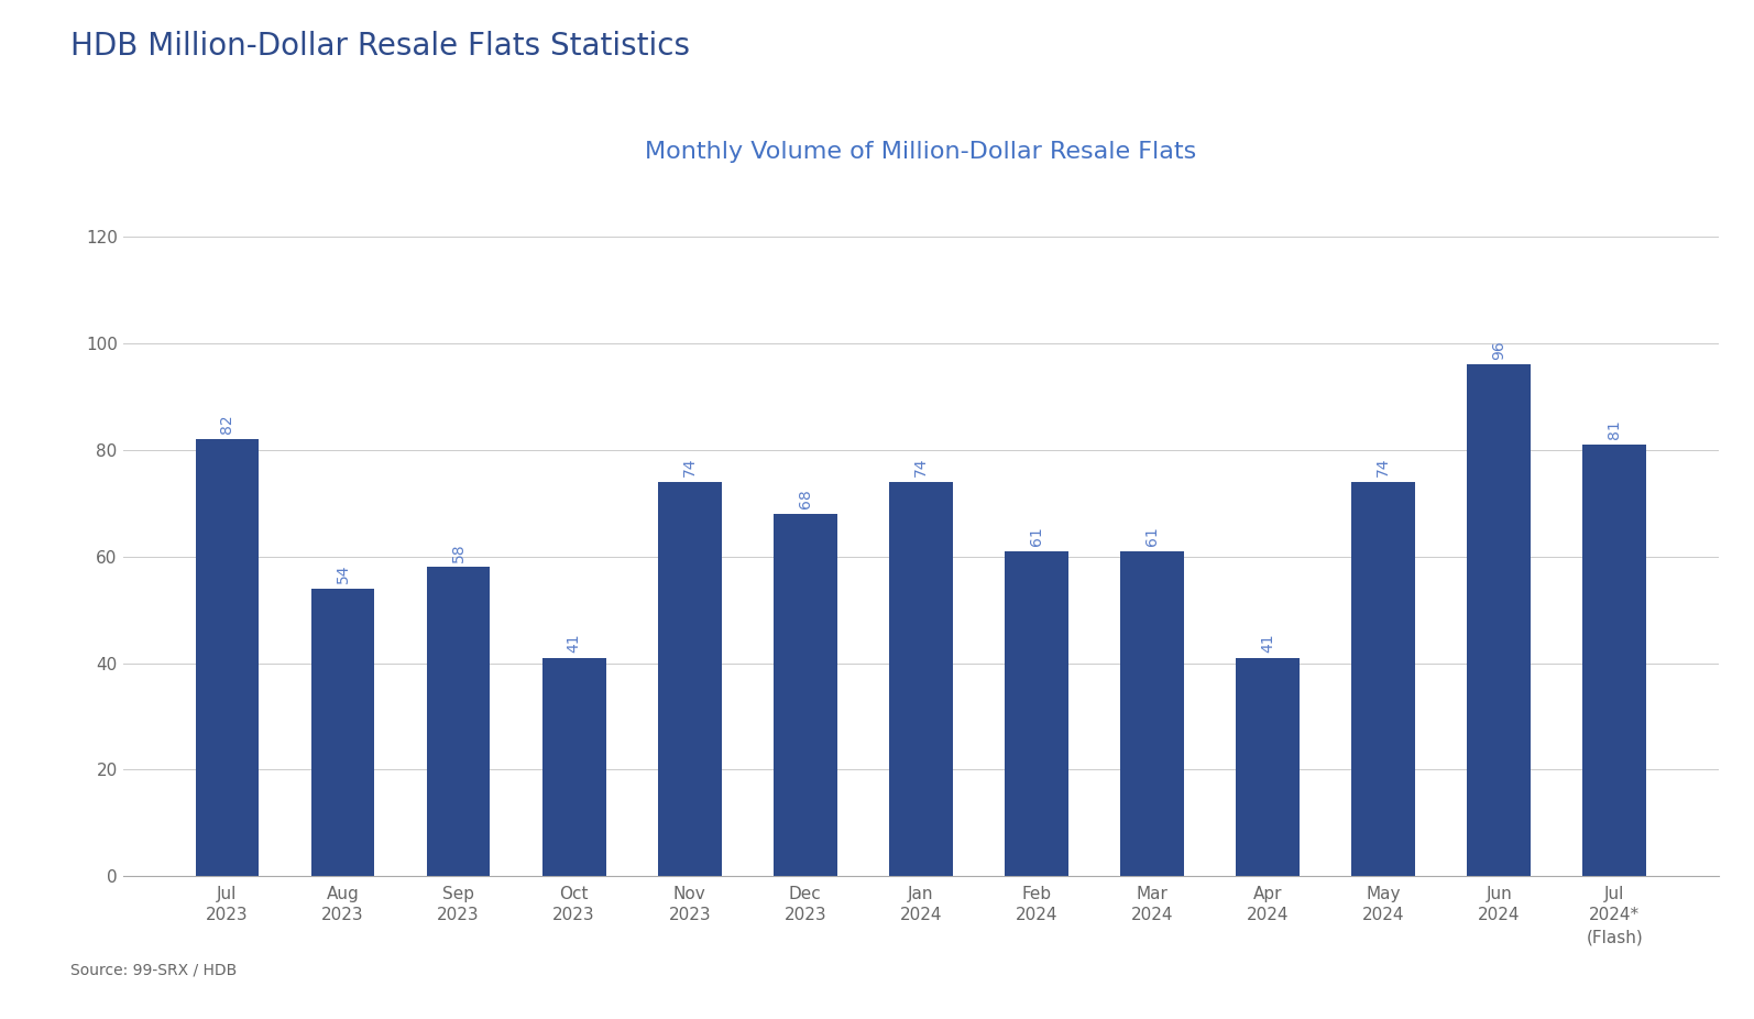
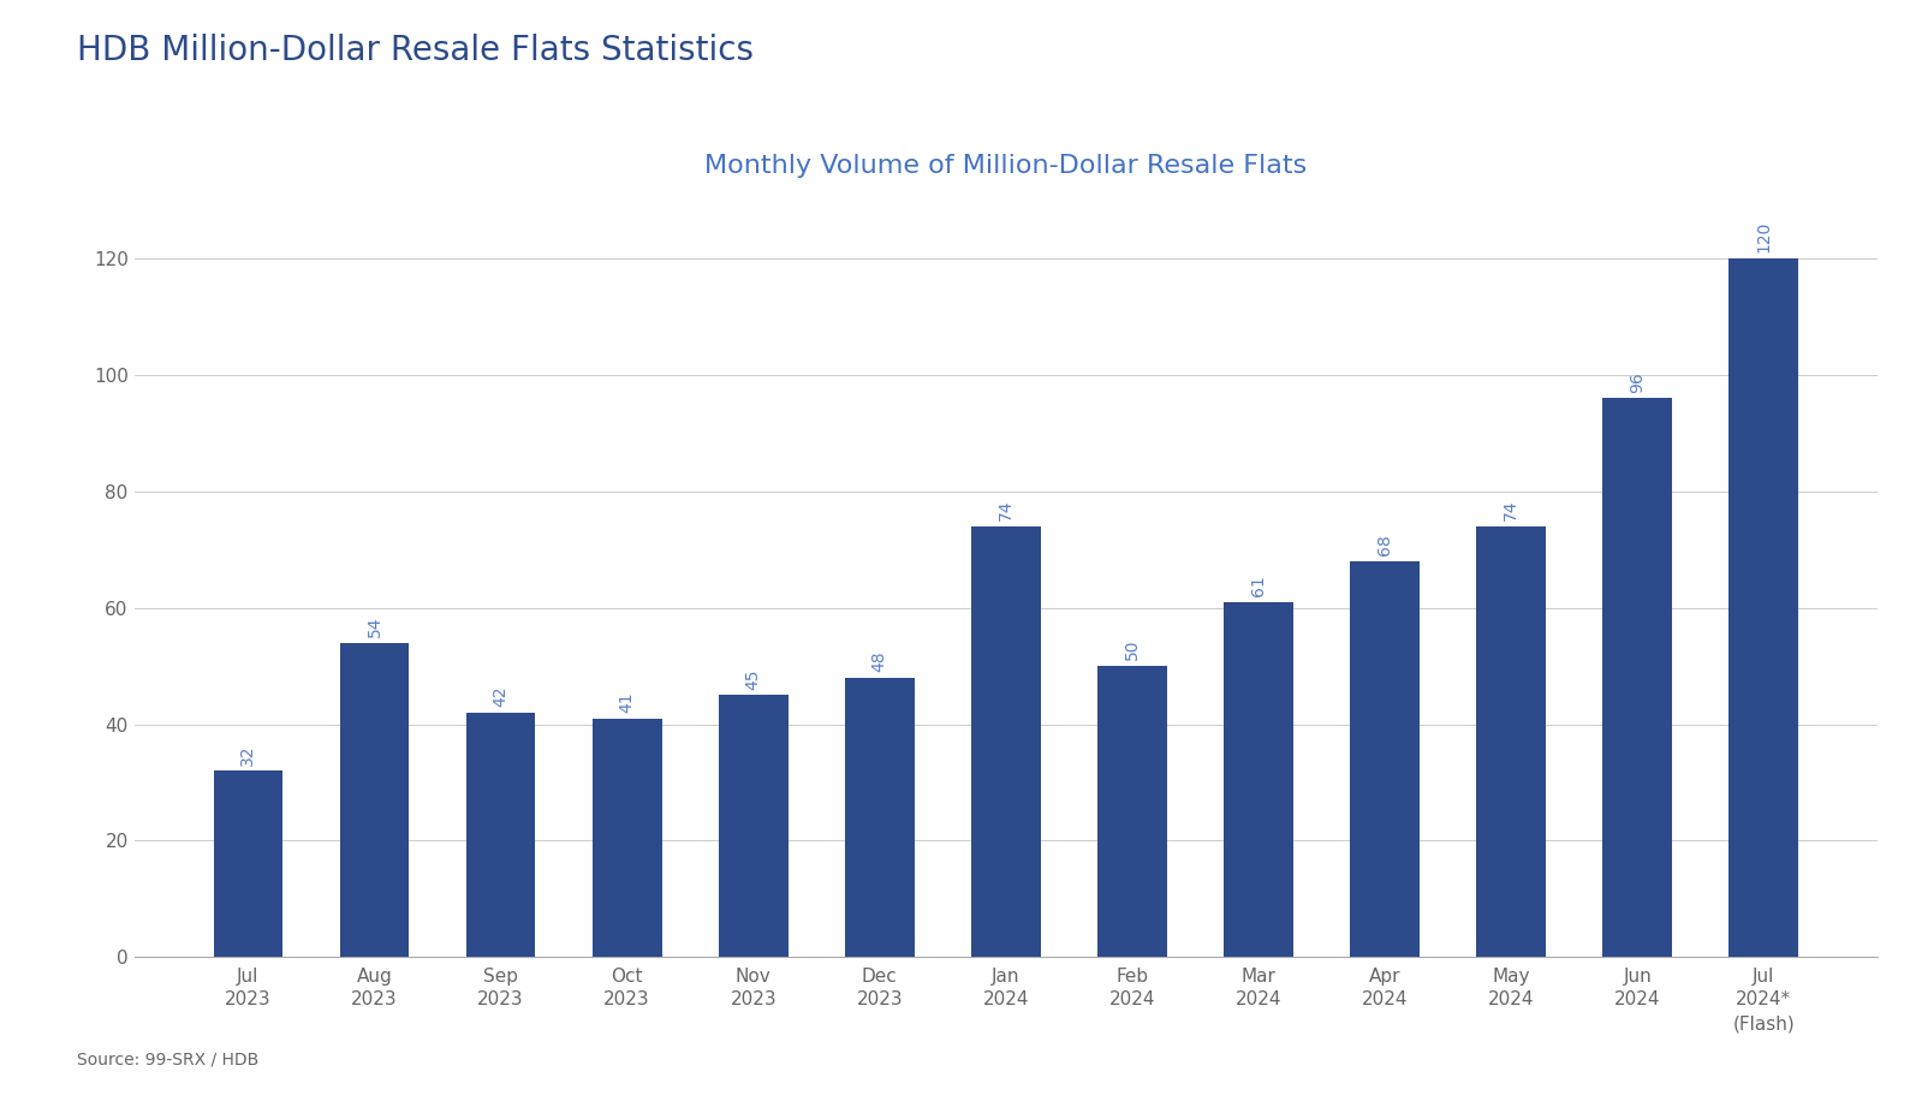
Jul 2023: 82 -> 32
Sep 2023: 58 -> 42
Nov 2023: 74 -> 45
Dec 2023: 68 -> 48
Feb 2024: 61 -> 50
Apr 2024: 41 -> 68
Jul 2024* (Flash): 81 -> 120
